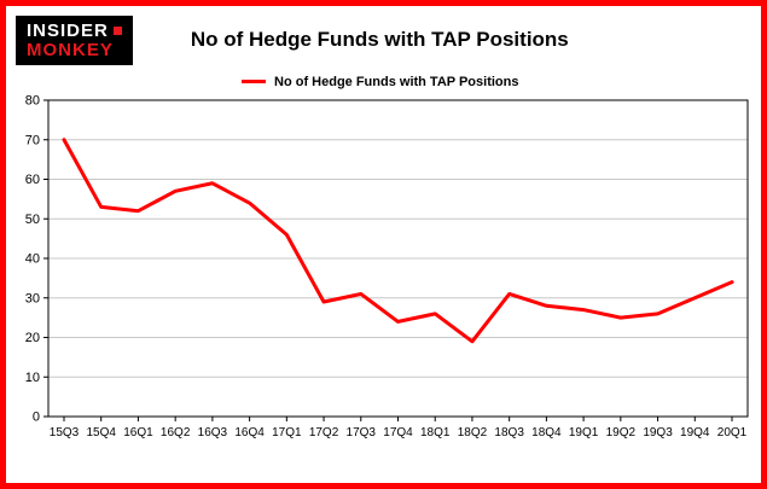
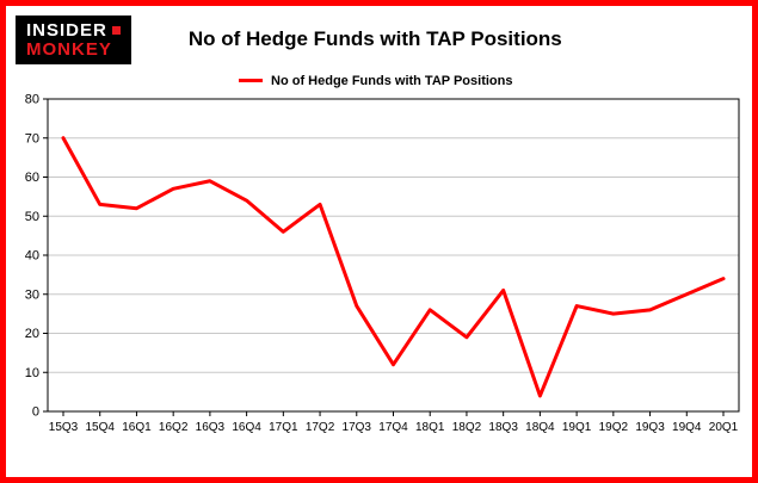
17Q2: 29 -> 53
17Q3: 31 -> 27
17Q4: 24 -> 12
18Q4: 28 -> 4
